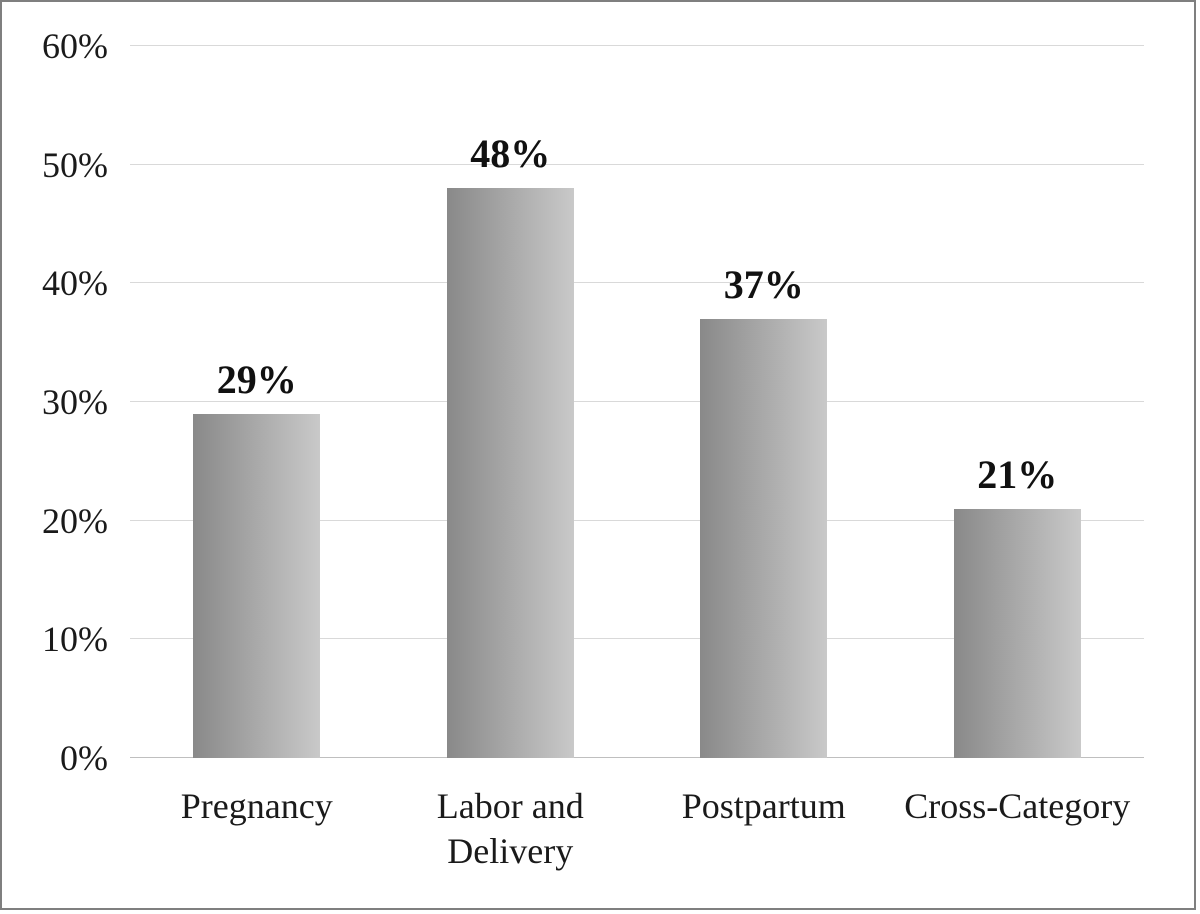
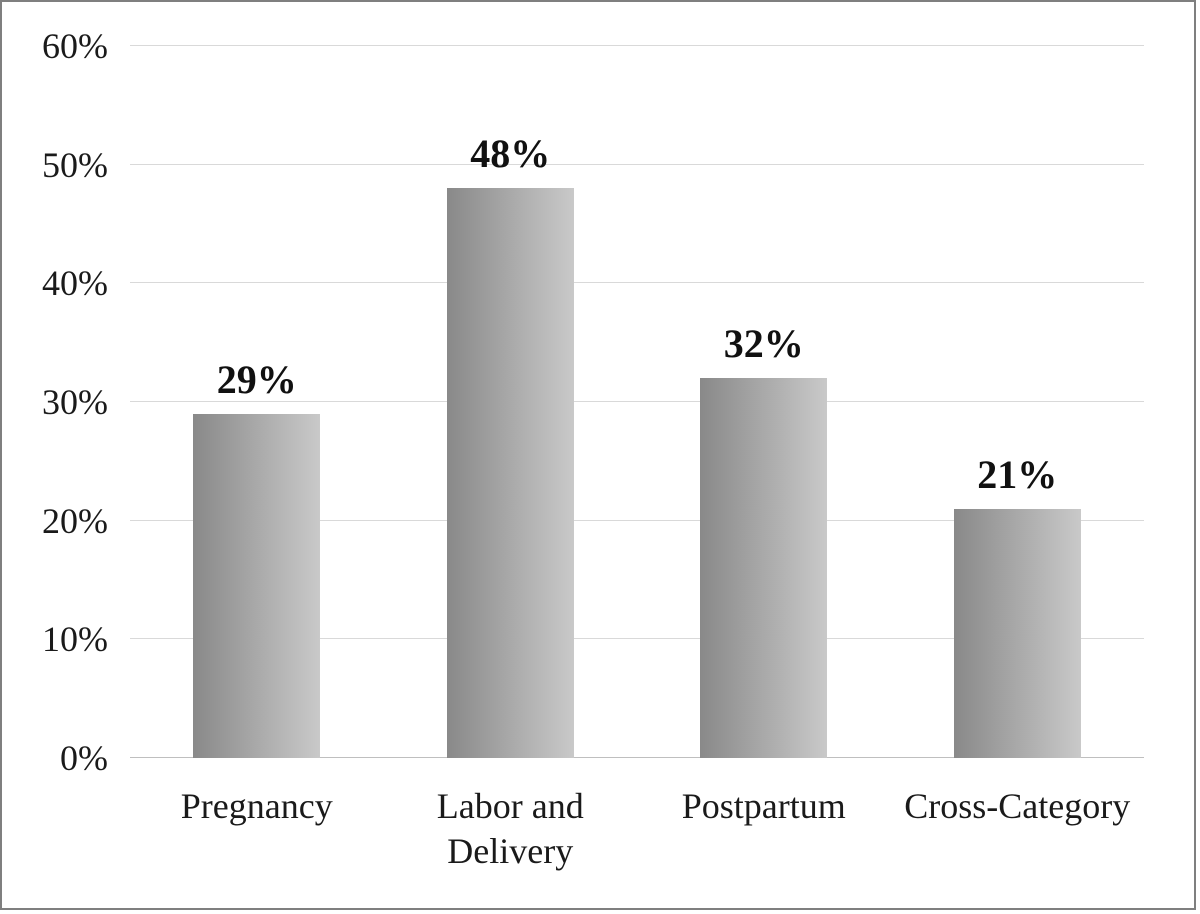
Postpartum: 37% -> 32%
